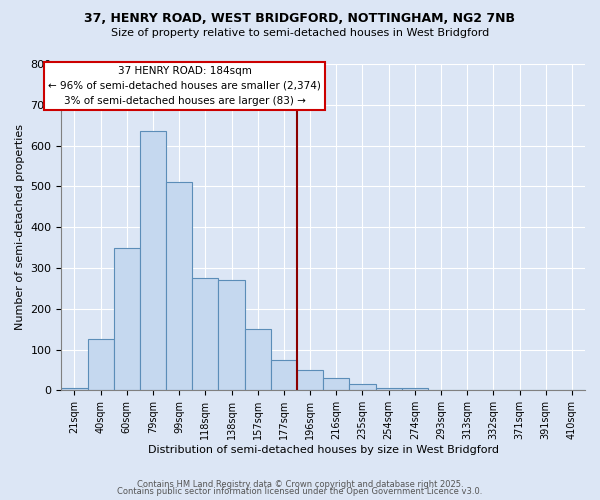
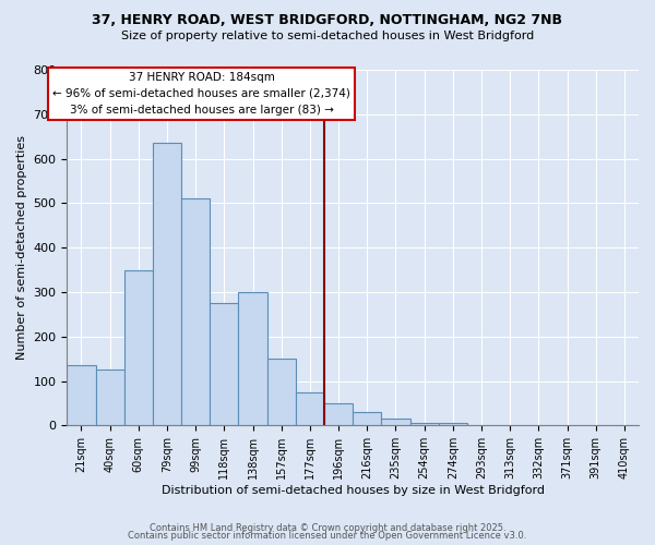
21sqm: 5 -> 135
138sqm: 270 -> 300
